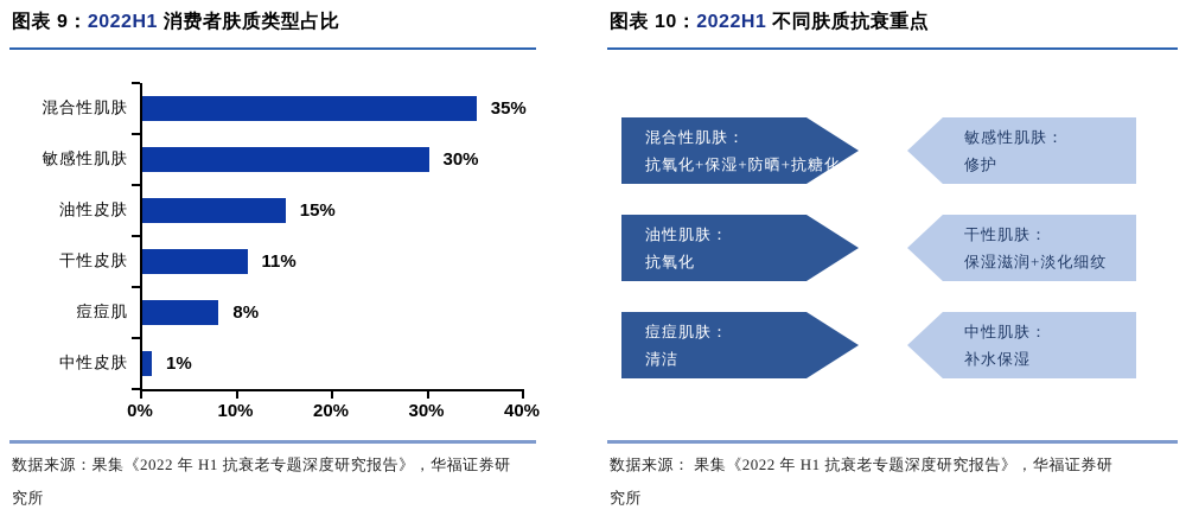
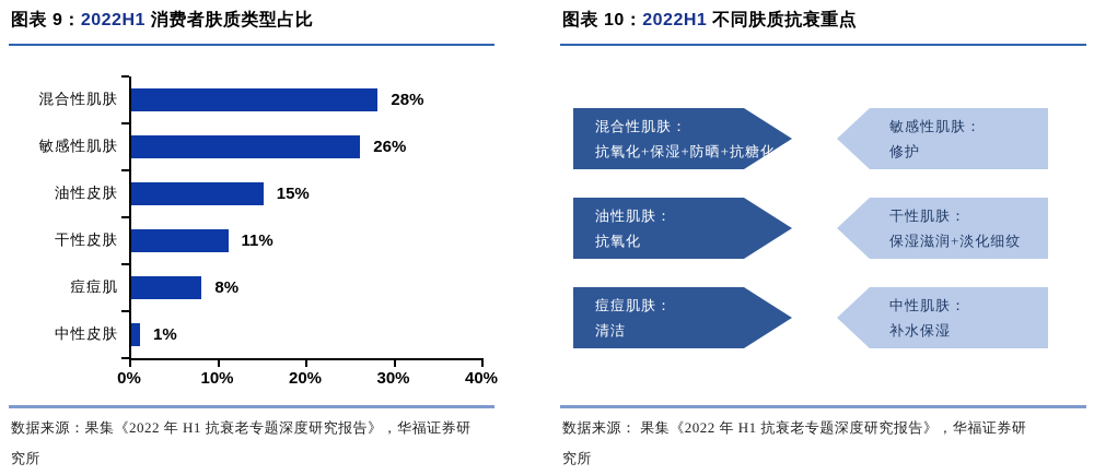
混合性肌肤: 35% -> 28%
敏感性肌肤: 30% -> 26%
